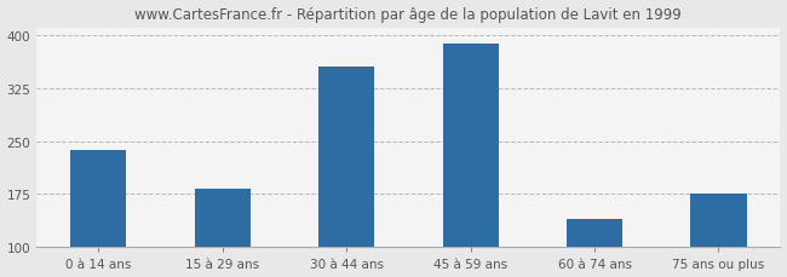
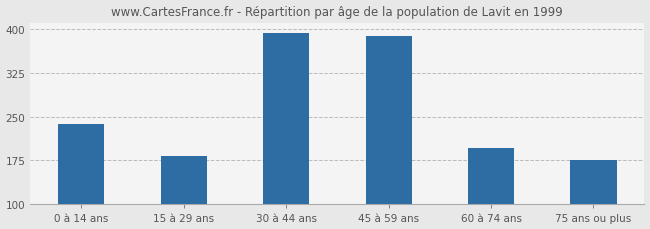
30 à 44 ans: 356 -> 392
60 à 74 ans: 140 -> 197
